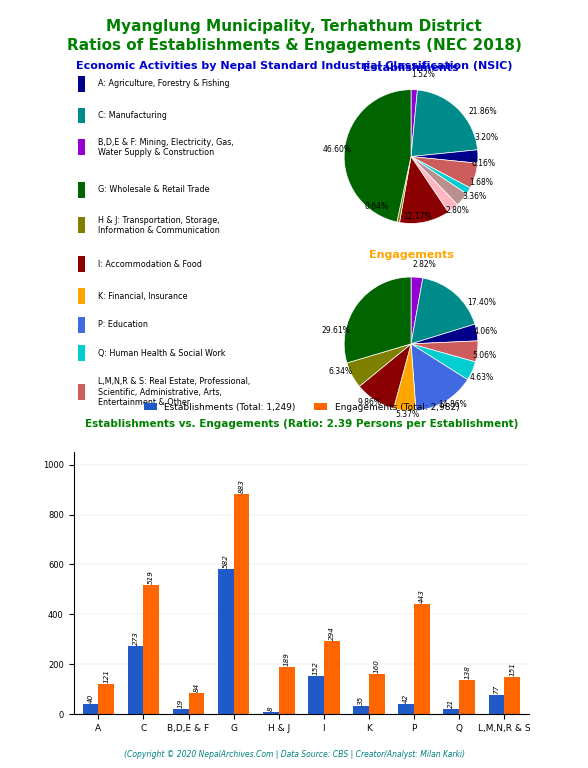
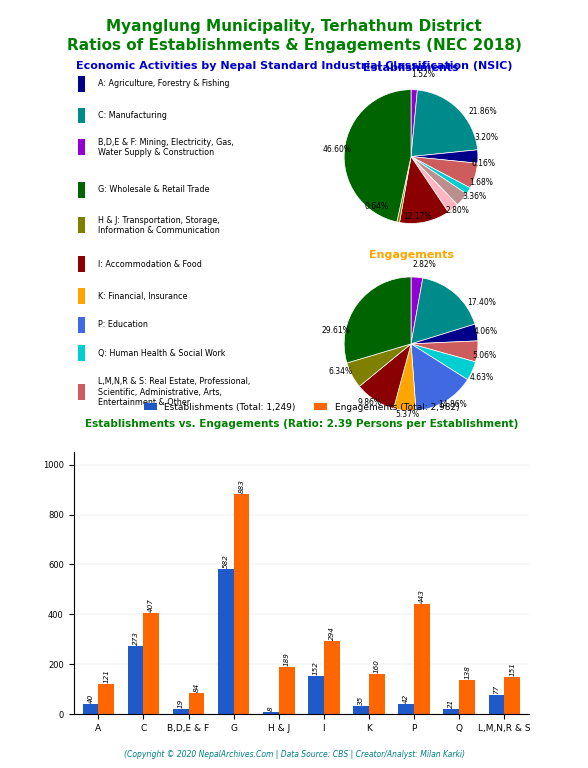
Engagements (Total: 2,982)/C: 519 -> 407
